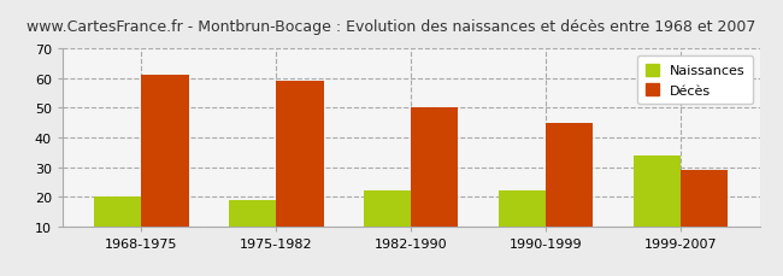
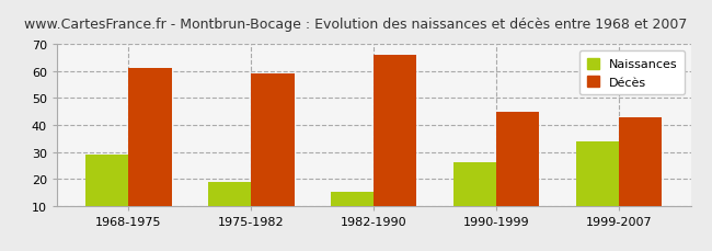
Naissances/1968-1975: 20 -> 29
Naissances/1982-1990: 22 -> 15
Décès/1982-1990: 50 -> 66
Naissances/1990-1999: 22 -> 26
Décès/1999-2007: 29 -> 43
